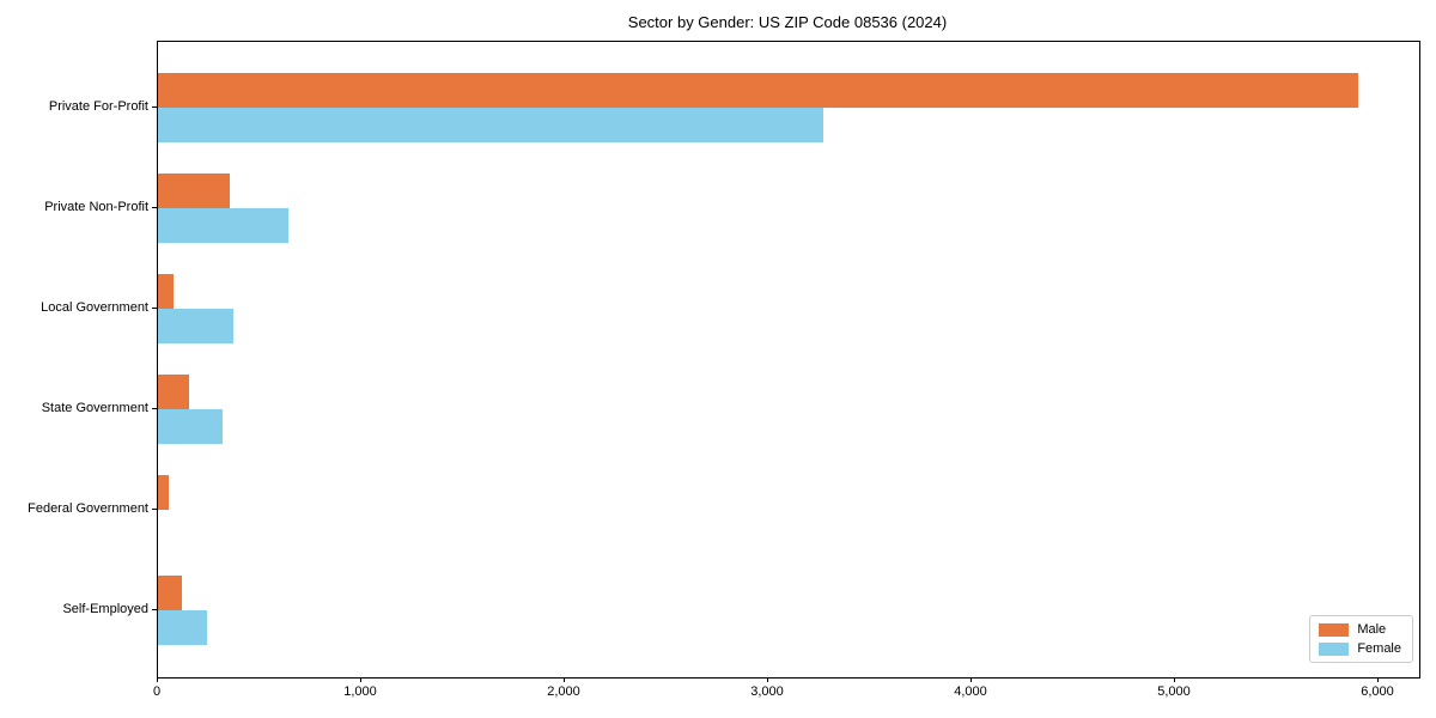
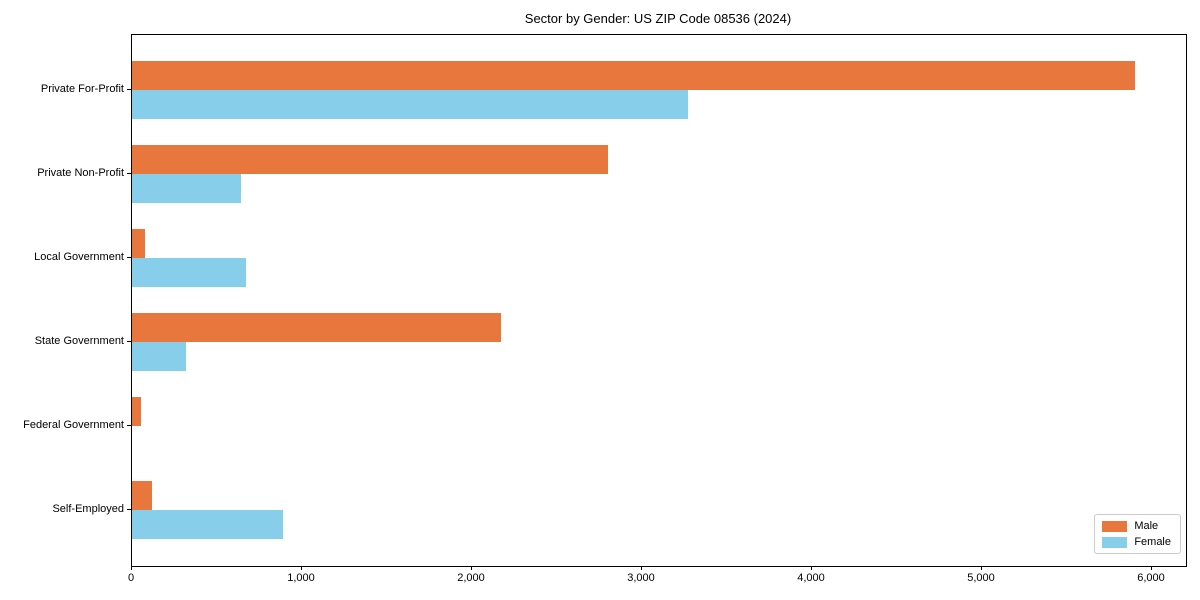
Male/Private Non-Profit: 350 -> 2800
Female/Local Government: 370 -> 670
Male/State Government: 160 -> 2170
Female/Self-Employed: 240 -> 890
